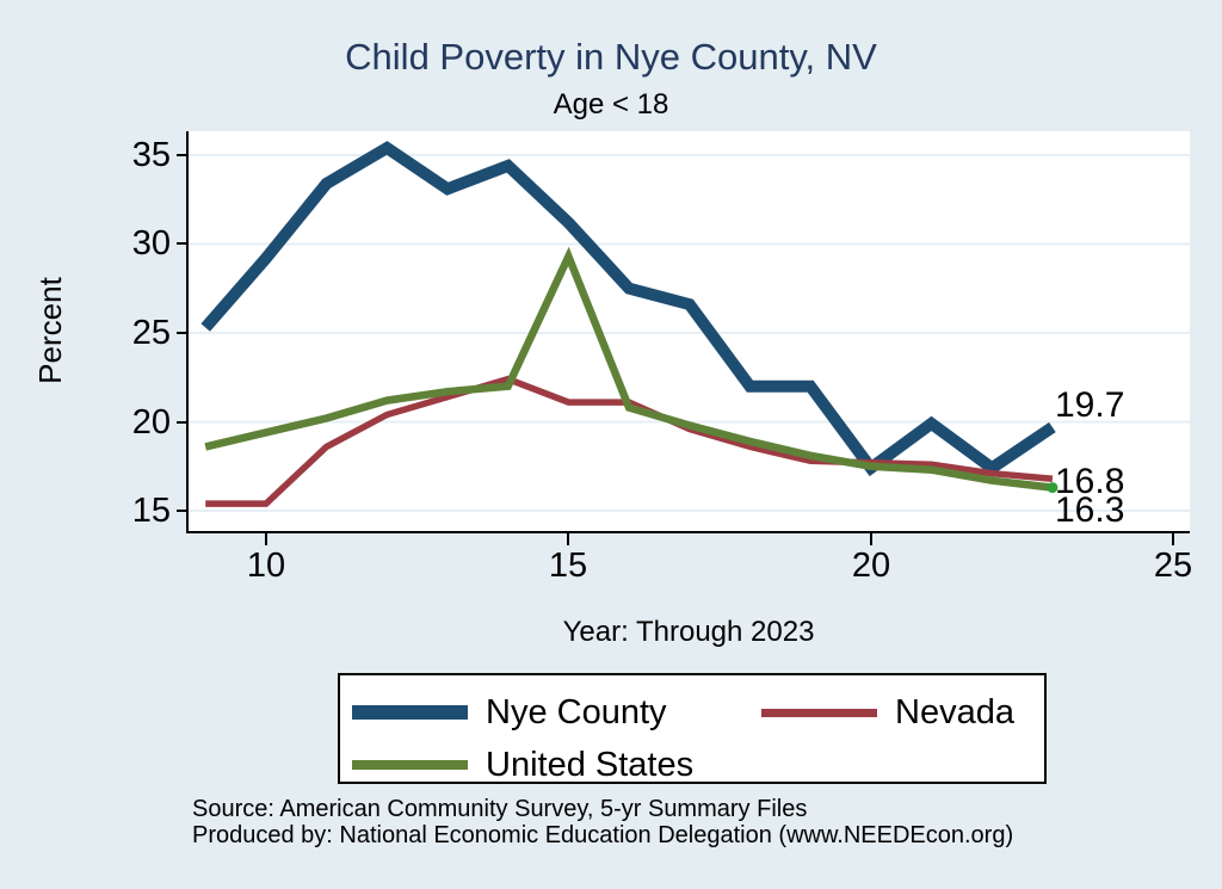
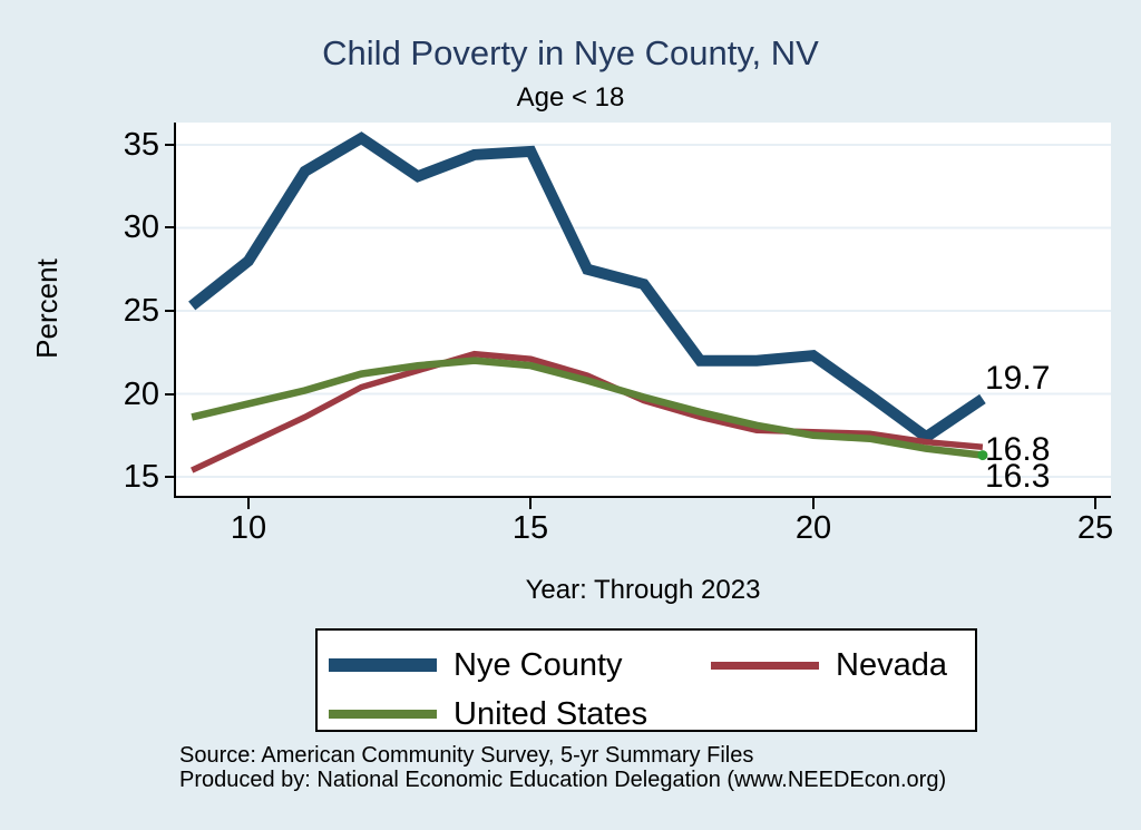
Nye County/10: 29.2 -> 28.0
Nevada/10: 15.4 -> 17.0
Nye County/15: 31.2 -> 34.6
Nevada/15: 21.1 -> 22.1
United States/15: 29.3 -> 21.7
Nye County/20: 17.4 -> 22.3
